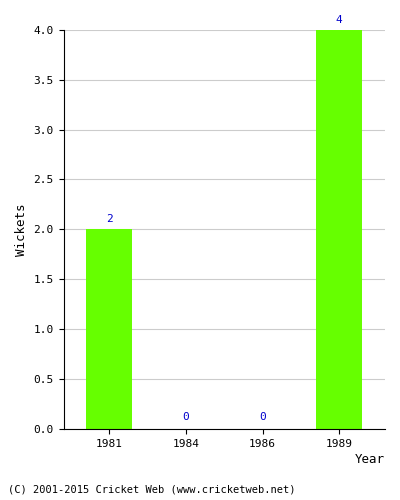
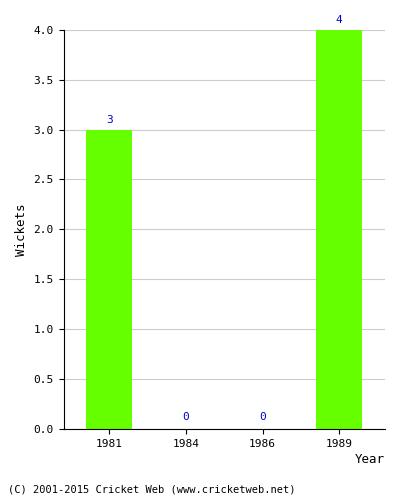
1981: 2 -> 3
